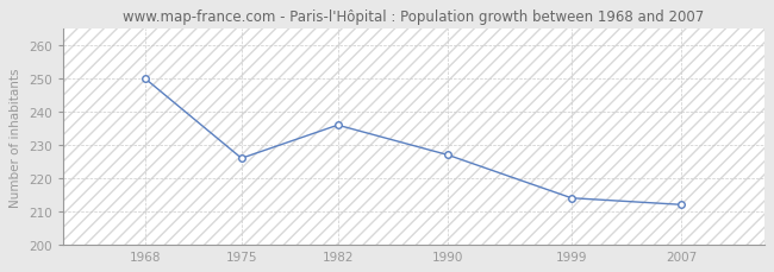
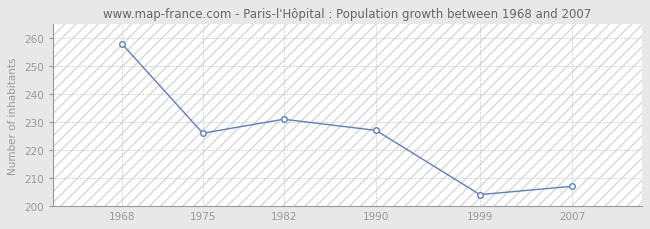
1968: 250 -> 258
1982: 236 -> 231
1999: 214 -> 204
2007: 212 -> 207
